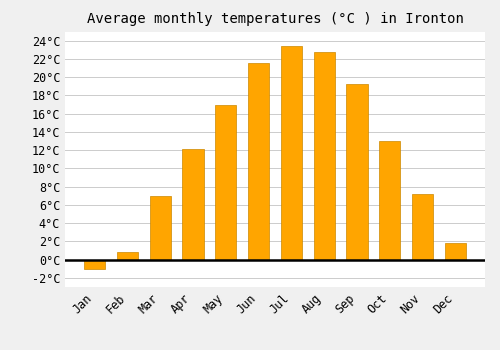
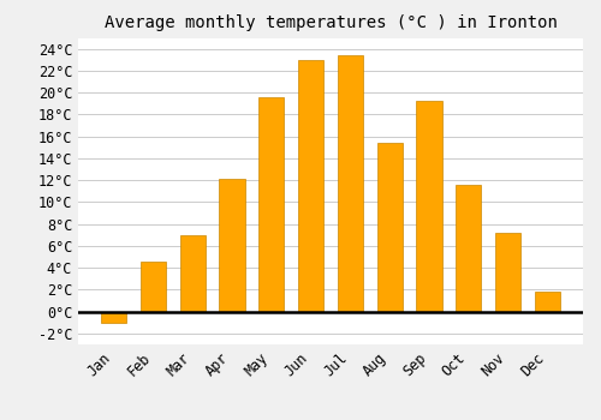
Feb: 0.8°C -> 4.6°C
May: 17.0°C -> 19.6°C
Jun: 21.5°C -> 23.0°C
Aug: 22.7°C -> 15.4°C
Oct: 13.0°C -> 11.6°C
